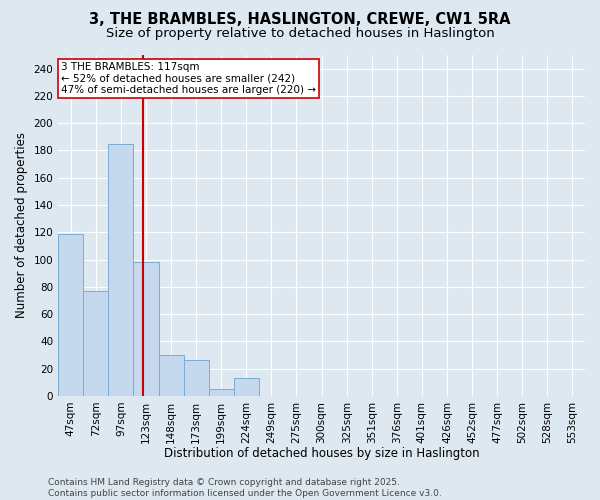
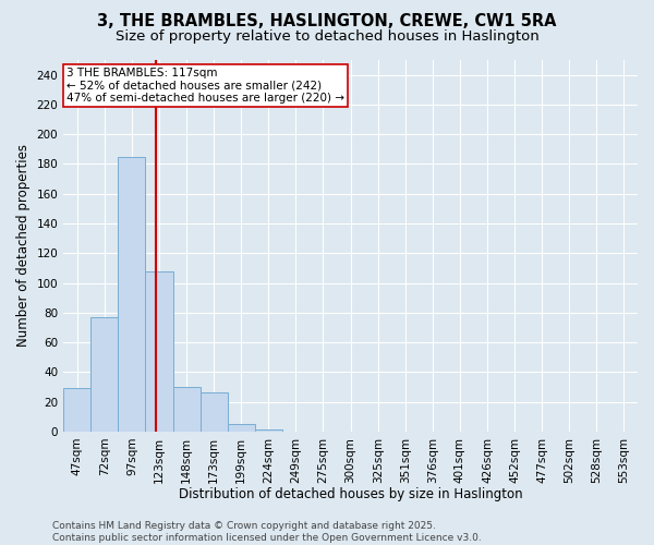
47sqm: 119 -> 29
123sqm: 98 -> 108
224sqm: 13 -> 1
